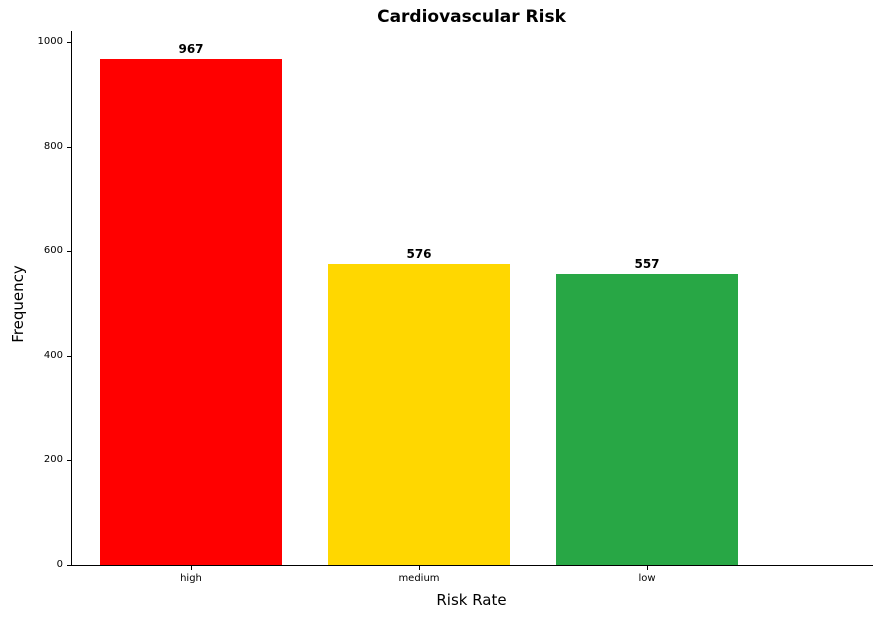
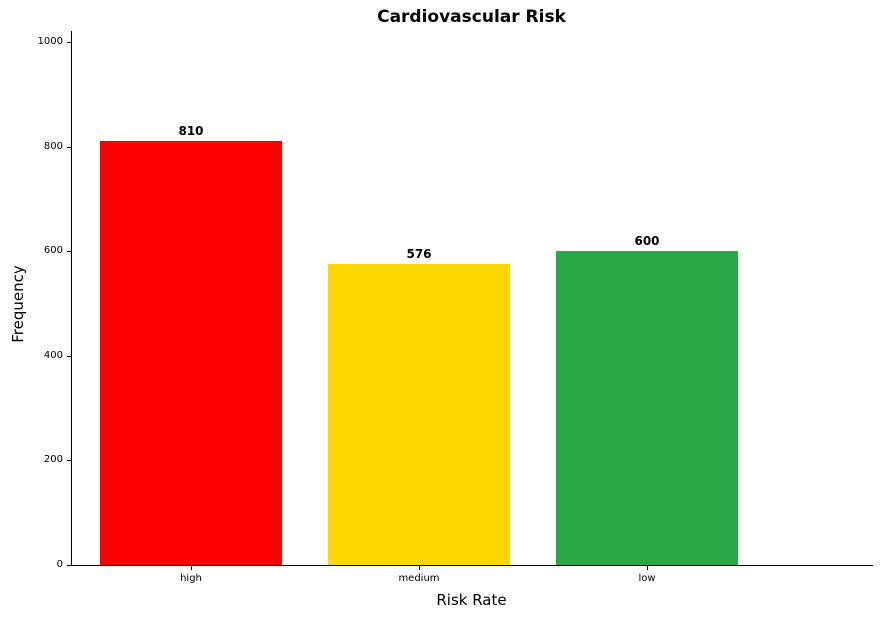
high: 967 -> 810
low: 557 -> 600
